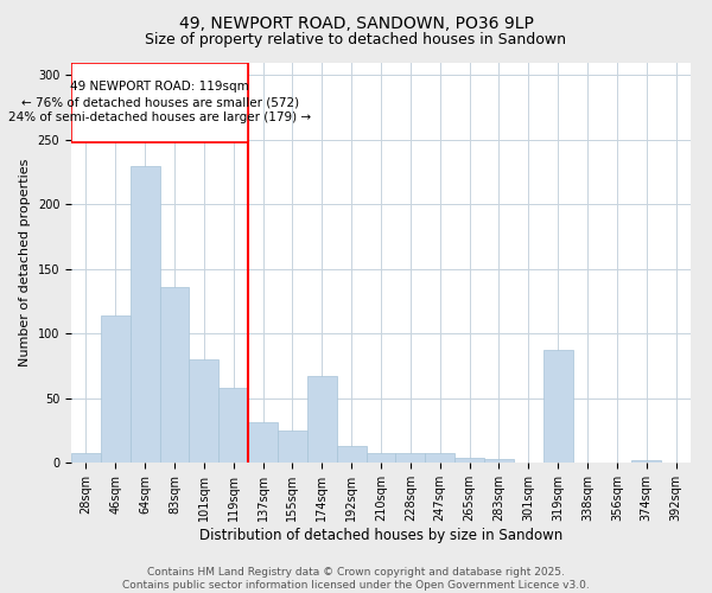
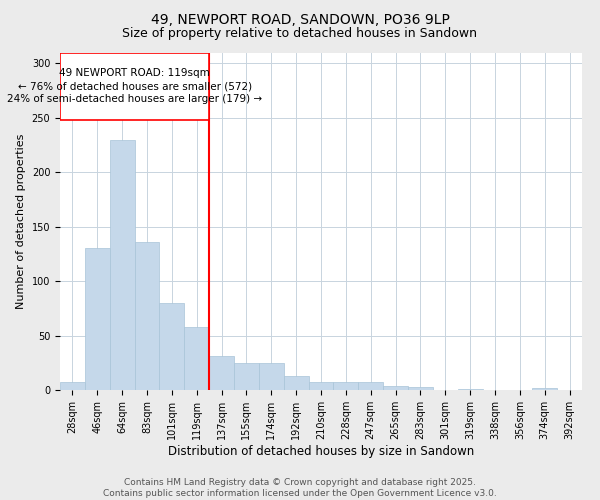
46sqm: 114 -> 130
174sqm: 67 -> 25
319sqm: 87 -> 1
